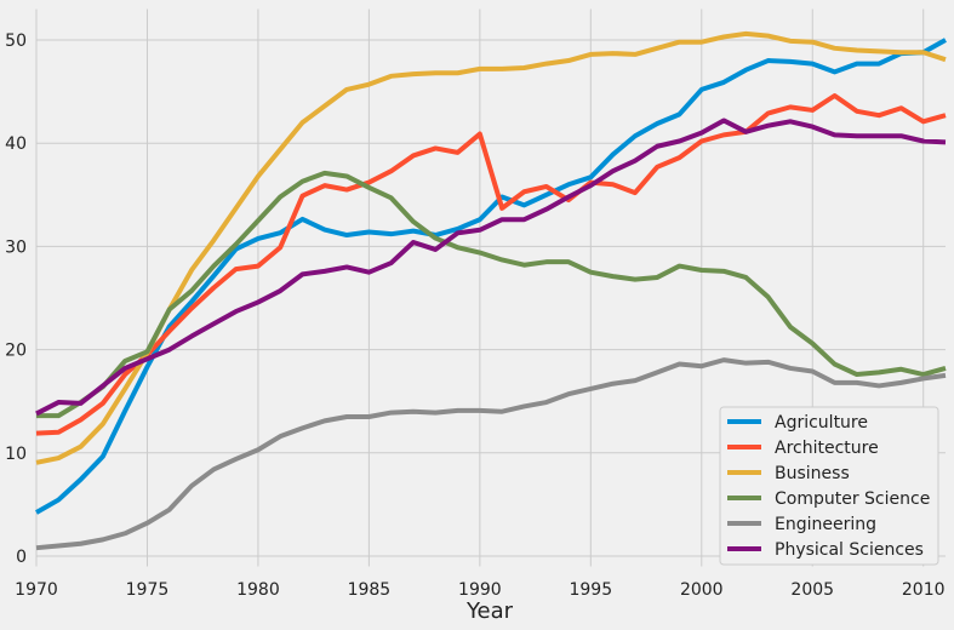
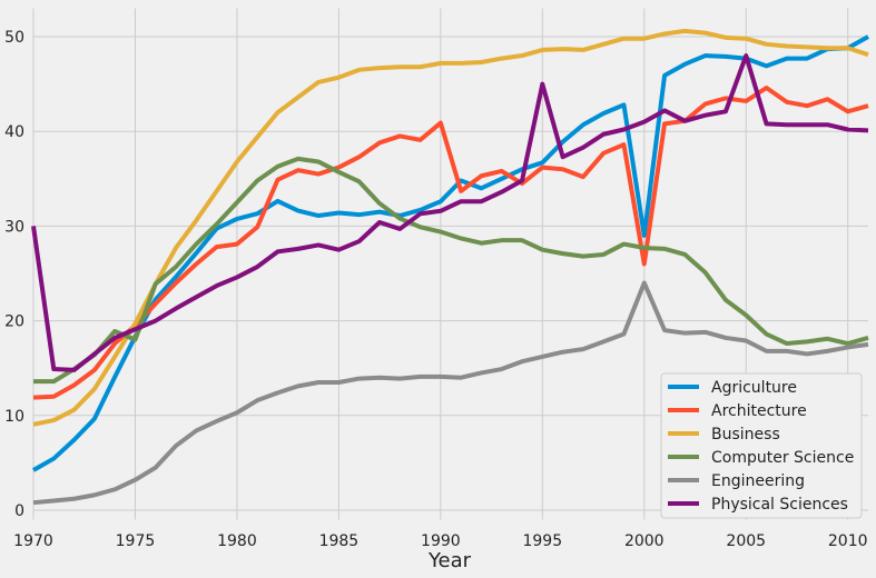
Physical Sciences/1970: 14 -> 30
Computer Science/1975: 20 -> 18
Physical Sciences/1995: 36 -> 45
Agriculture/2000: 45 -> 29
Architecture/2000: 40 -> 26
Engineering/2000: 18 -> 24
Physical Sciences/2005: 42 -> 48
